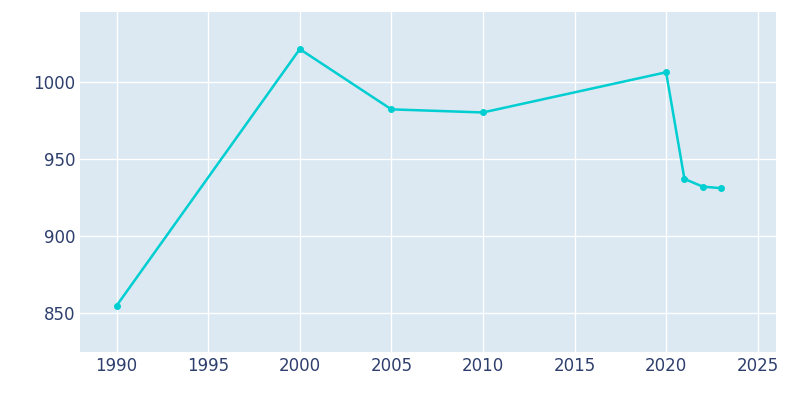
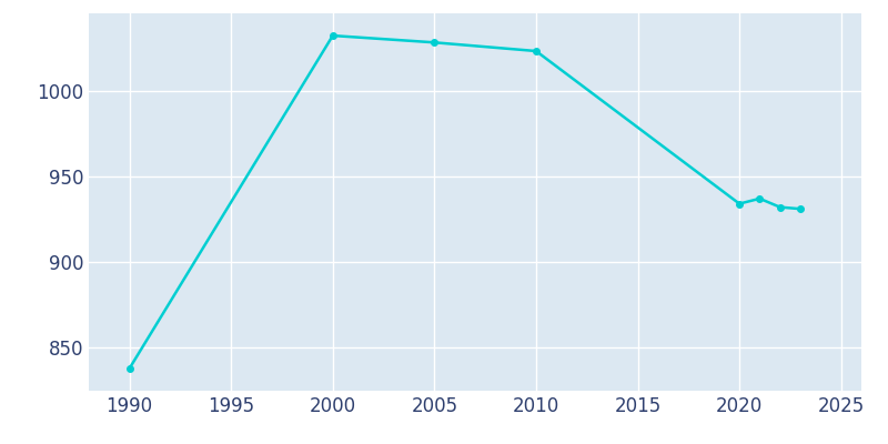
1990: 855 -> 838
2000: 1021 -> 1032
2005: 982 -> 1028
2010: 980 -> 1023
2020: 1006 -> 934
